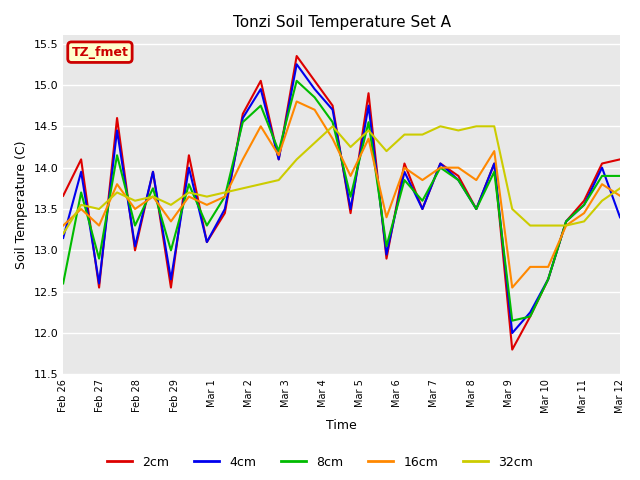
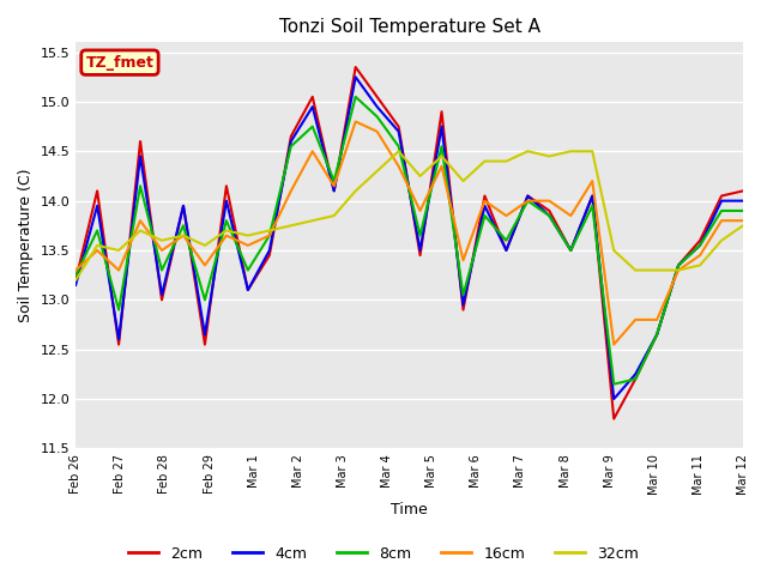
2cm/Feb 26: 13.66 -> 13.20
8cm/Feb 26: 12.60 -> 13.25
4cm/Mar 12: 13.40 -> 14.00
16cm/Mar 12: 13.66 -> 13.80
